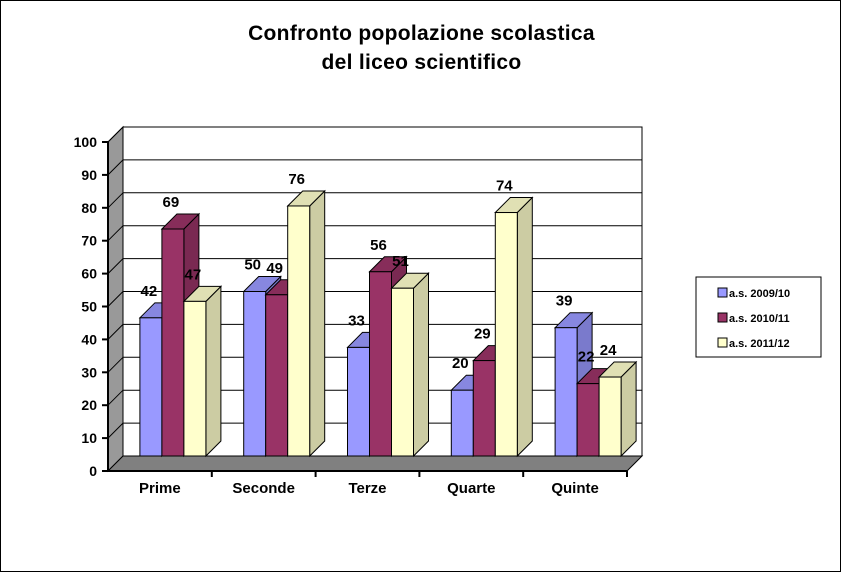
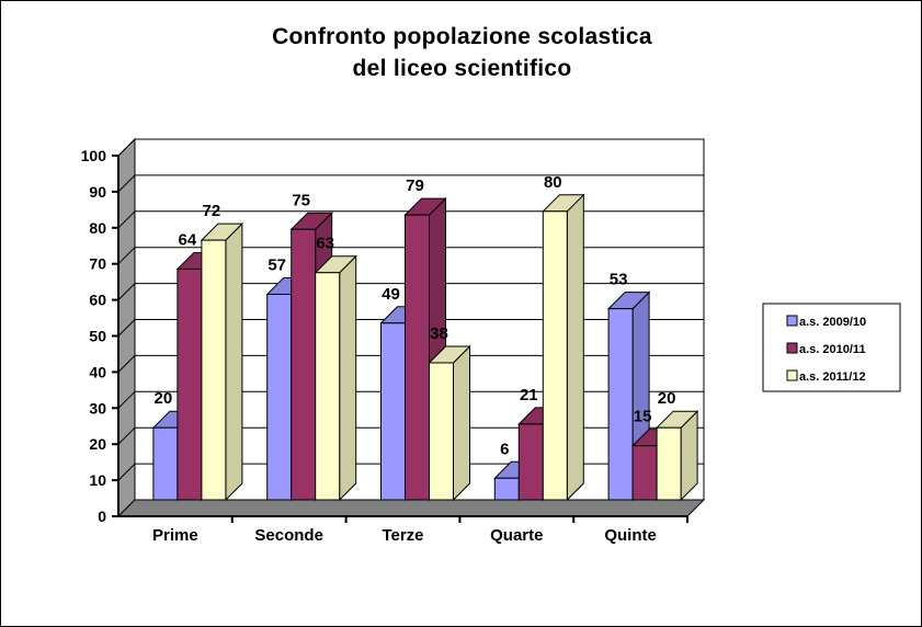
a.s. 2009/10/Prime: 42 -> 20
a.s. 2010/11/Prime: 69 -> 64
a.s. 2011/12/Prime: 47 -> 72
a.s. 2009/10/Seconde: 50 -> 57
a.s. 2010/11/Seconde: 49 -> 75
a.s. 2011/12/Seconde: 76 -> 63
a.s. 2009/10/Terze: 33 -> 49
a.s. 2010/11/Terze: 56 -> 79
a.s. 2011/12/Terze: 51 -> 38
a.s. 2009/10/Quarte: 20 -> 6
a.s. 2010/11/Quarte: 29 -> 21
a.s. 2011/12/Quarte: 74 -> 80
a.s. 2009/10/Quinte: 39 -> 53
a.s. 2010/11/Quinte: 22 -> 15
a.s. 2011/12/Quinte: 24 -> 20
